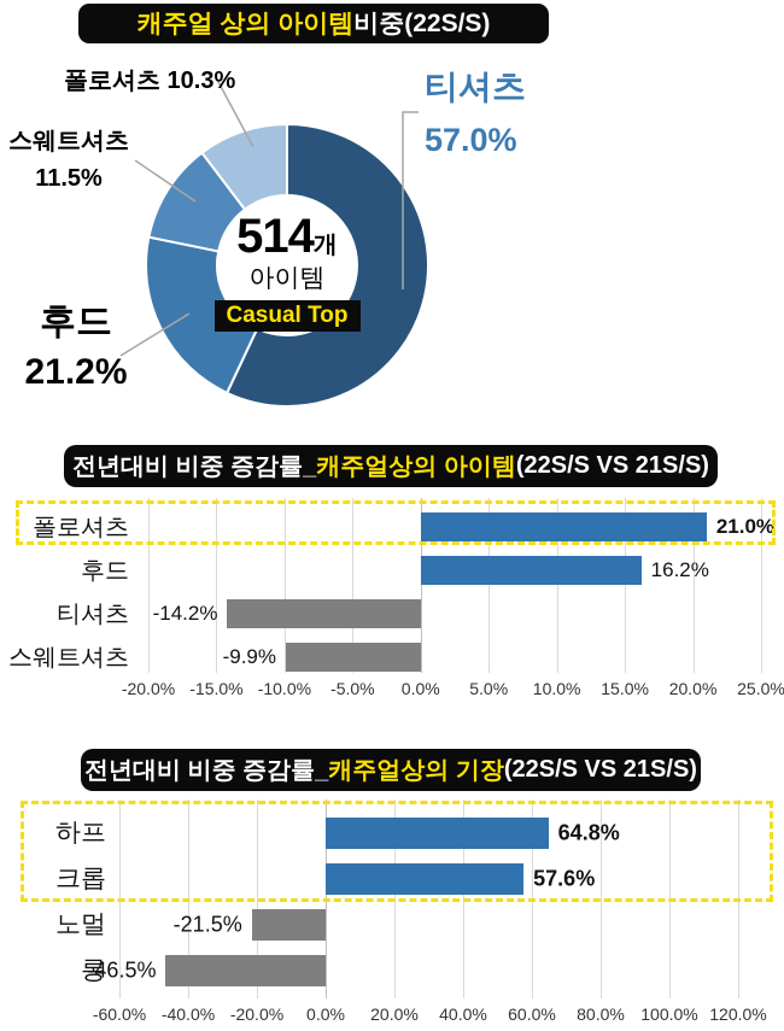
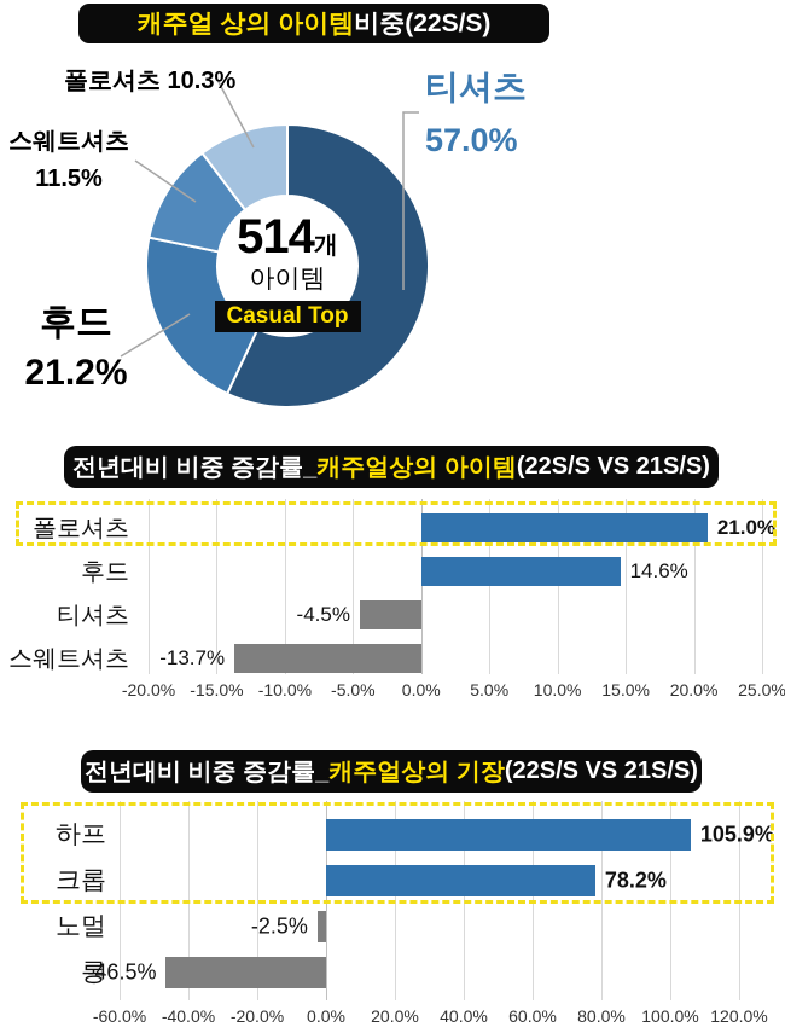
전년대비 비중 증감률_캐주얼상의 아이템(22S/S VS 21S/S)/후드: 16.2% -> 14.6%
전년대비 비중 증감률_캐주얼상의 아이템(22S/S VS 21S/S)/티셔츠: -14.2% -> -4.5%
전년대비 비중 증감률_캐주얼상의 아이템(22S/S VS 21S/S)/스웨트셔츠: -9.9% -> -13.7%
전년대비 비중 증감률_캐주얼상의 기장(22S/S VS 21S/S)/하프: 64.8% -> 105.9%
전년대비 비중 증감률_캐주얼상의 기장(22S/S VS 21S/S)/크롭: 57.6% -> 78.2%
전년대비 비중 증감률_캐주얼상의 기장(22S/S VS 21S/S)/노멀: -21.5% -> -2.5%
